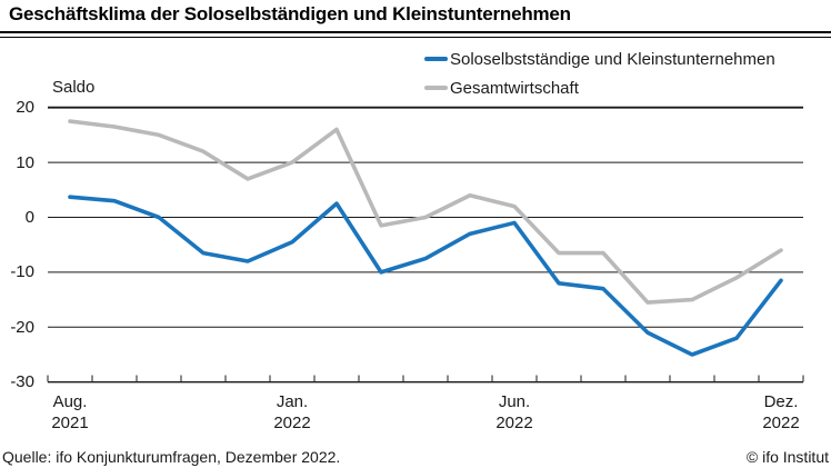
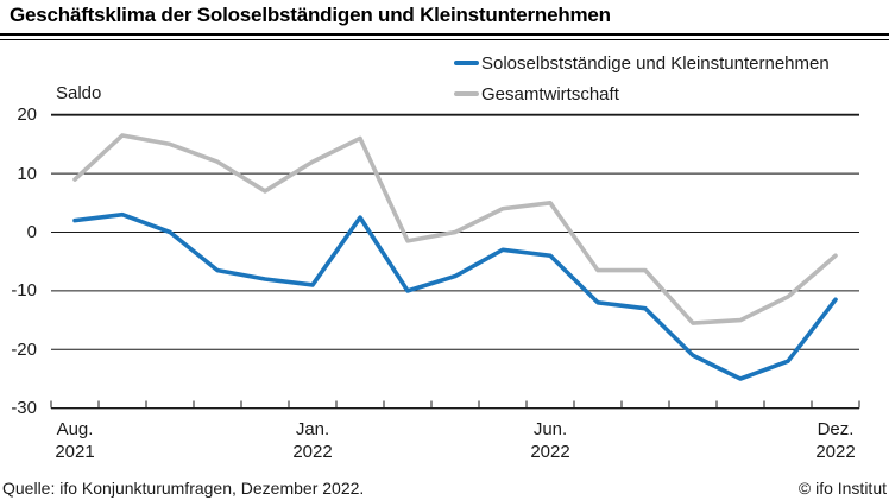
Soloselbstständige und Kleinstunternehmen/Aug. 2021: 4 -> 2
Gesamtwirtschaft/Aug. 2021: 18 -> 9
Soloselbstständige und Kleinstunternehmen/Jan. 2022: -4 -> -9
Gesamtwirtschaft/Jan. 2022: 10 -> 12
Soloselbstständige und Kleinstunternehmen/Jun. 2022: -1 -> -4
Gesamtwirtschaft/Jun. 2022: 2 -> 5
Gesamtwirtschaft/Dez. 2022: -6 -> -4
